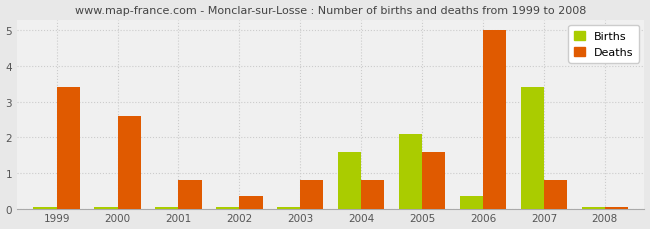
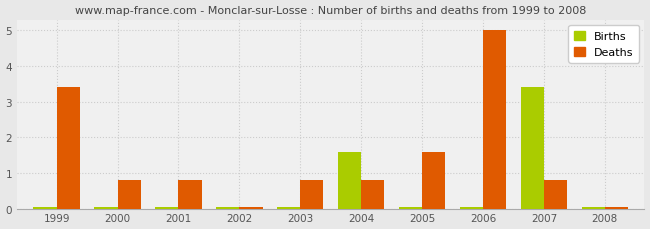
Deaths/2000: 2.60 -> 0.80
Deaths/2002: 0.35 -> 0.04
Births/2005: 2.10 -> 0.04
Births/2006: 0.35 -> 0.04
